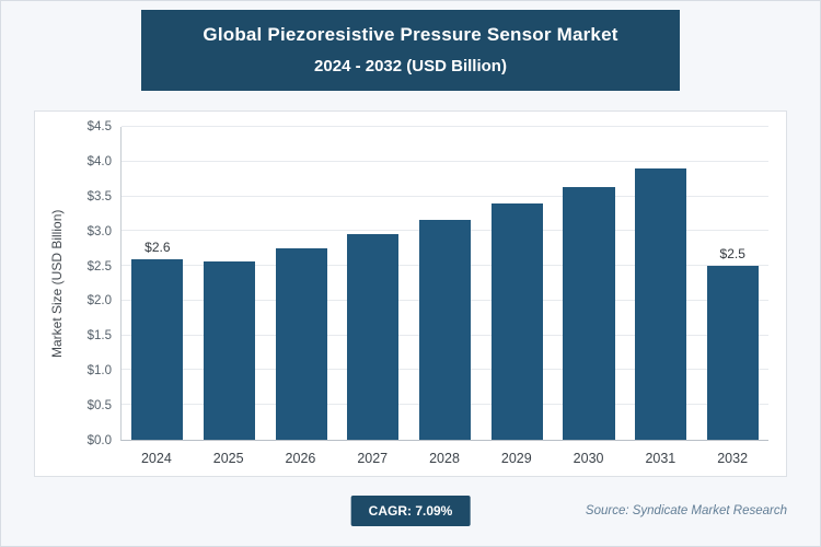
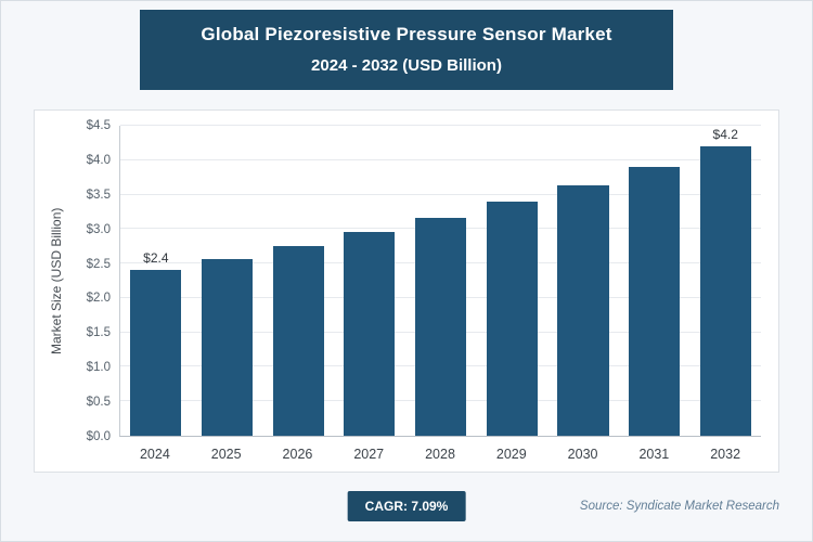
2024: $2.6 -> $2.4
2032: $2.5 -> $4.2
